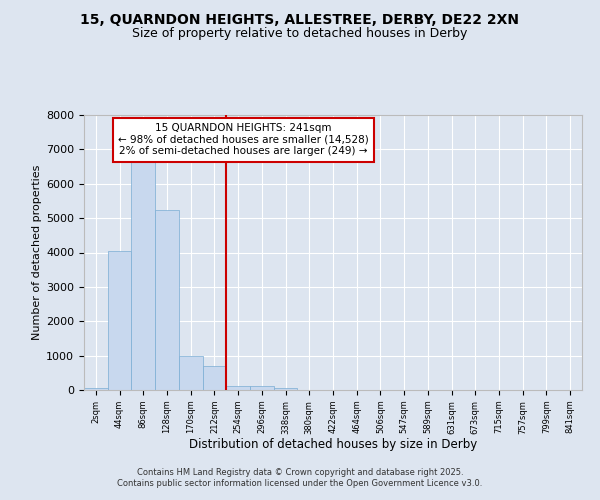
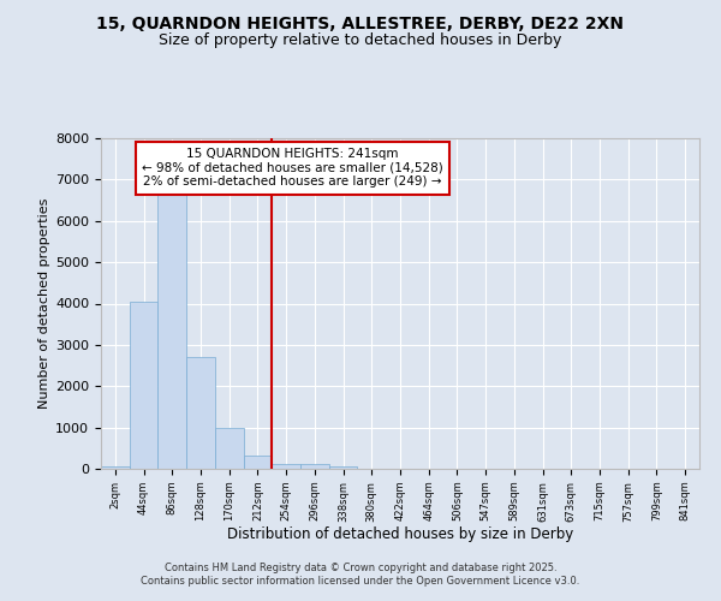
128sqm: 5250 -> 2700
212sqm: 700 -> 330
